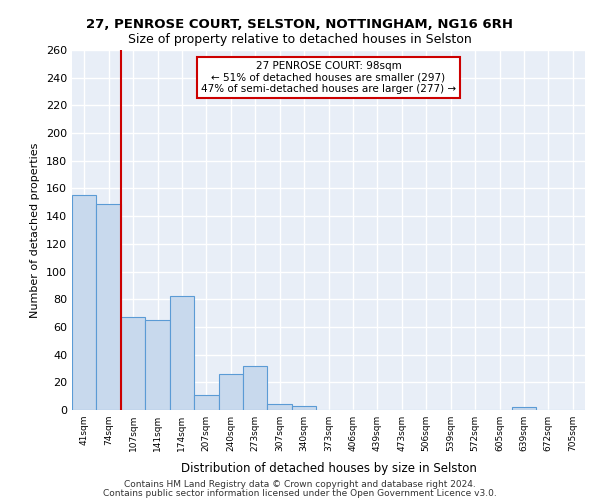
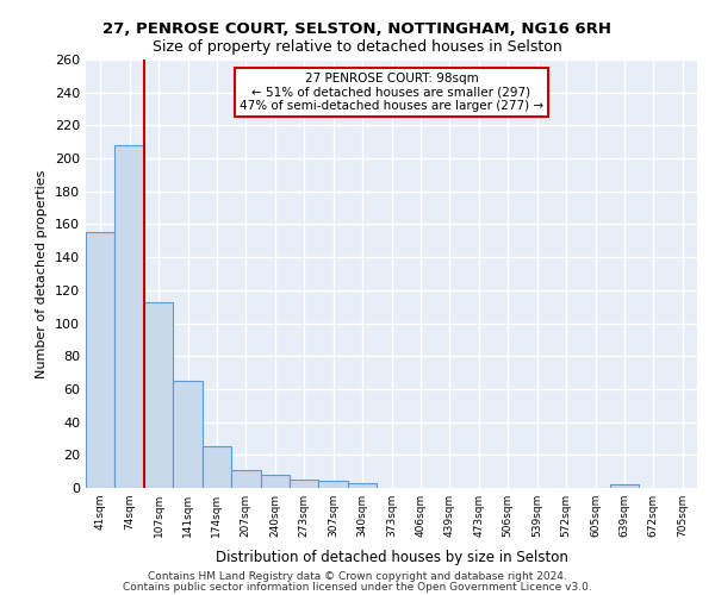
74sqm: 149 -> 208
107sqm: 67 -> 113
174sqm: 82 -> 25
240sqm: 26 -> 8
273sqm: 32 -> 5
